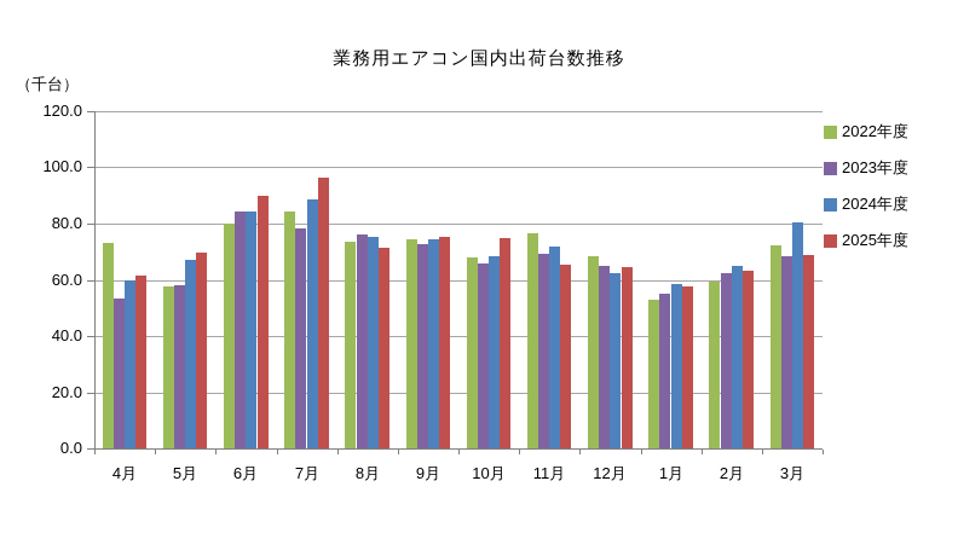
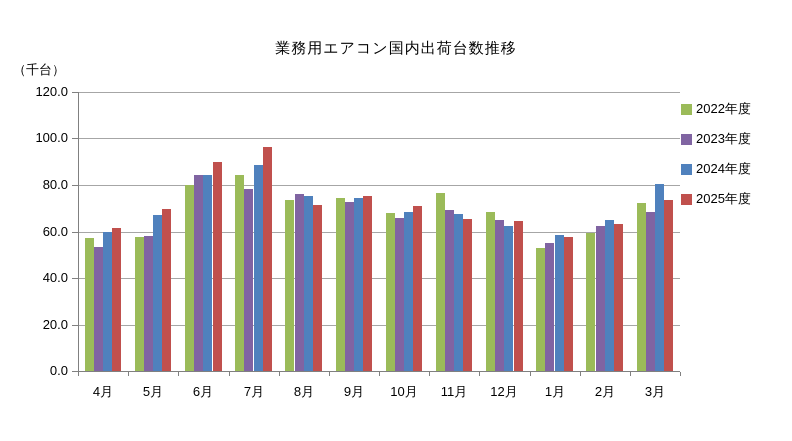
2022年度/4月: 73 -> 57
2025年度/10月: 75 -> 71
2024年度/11月: 72 -> 68
2025年度/3月: 69 -> 74
